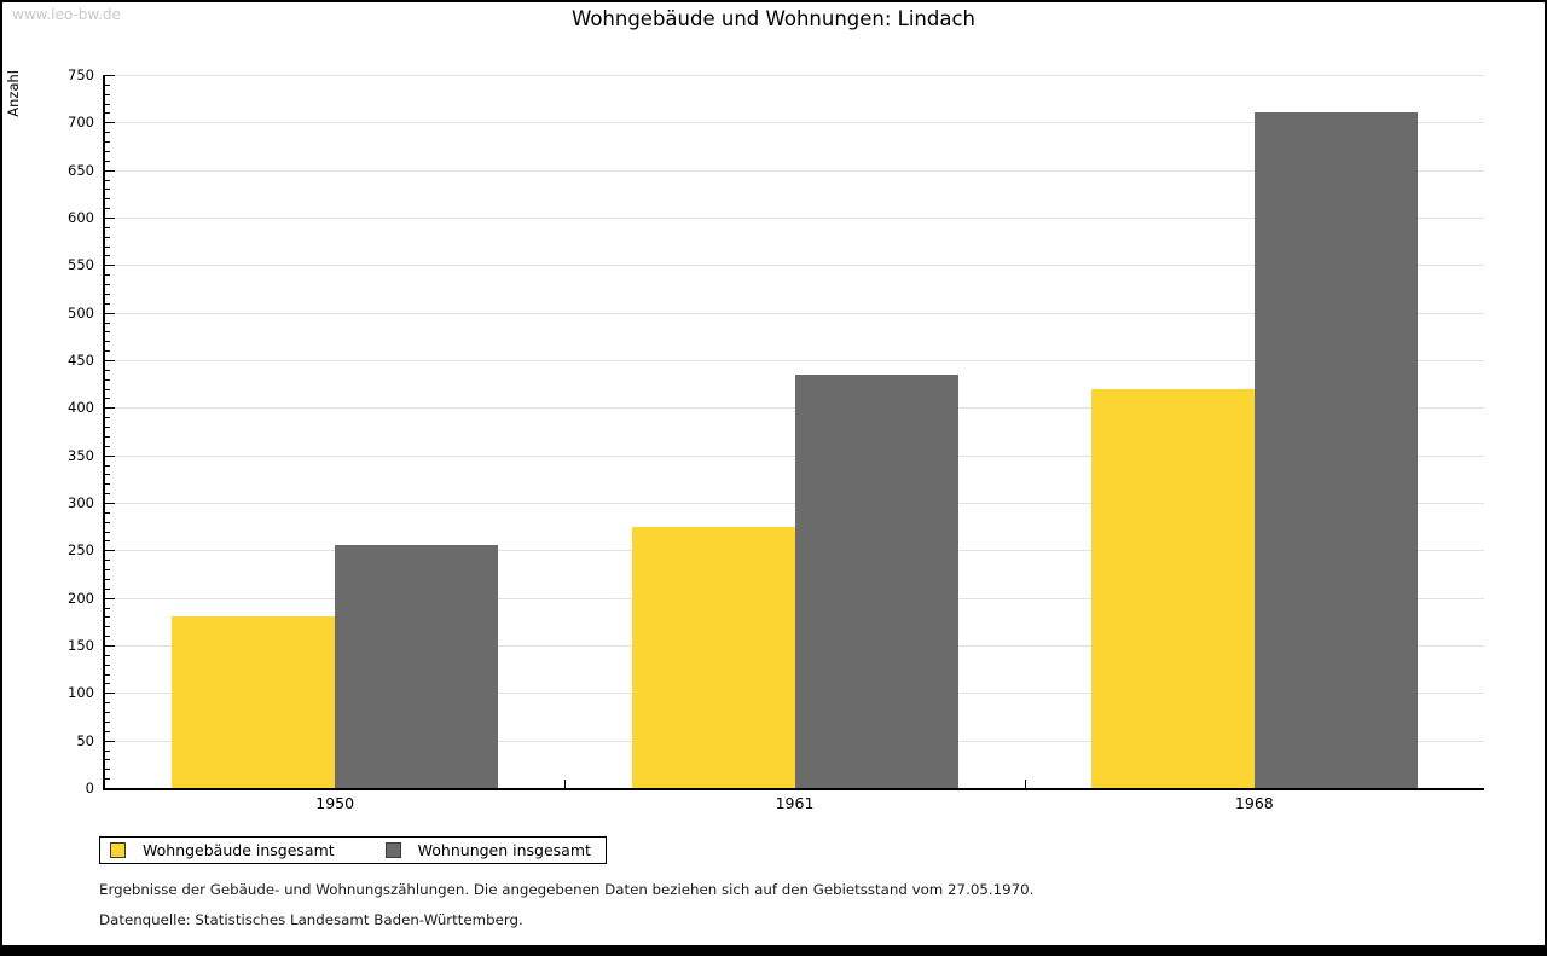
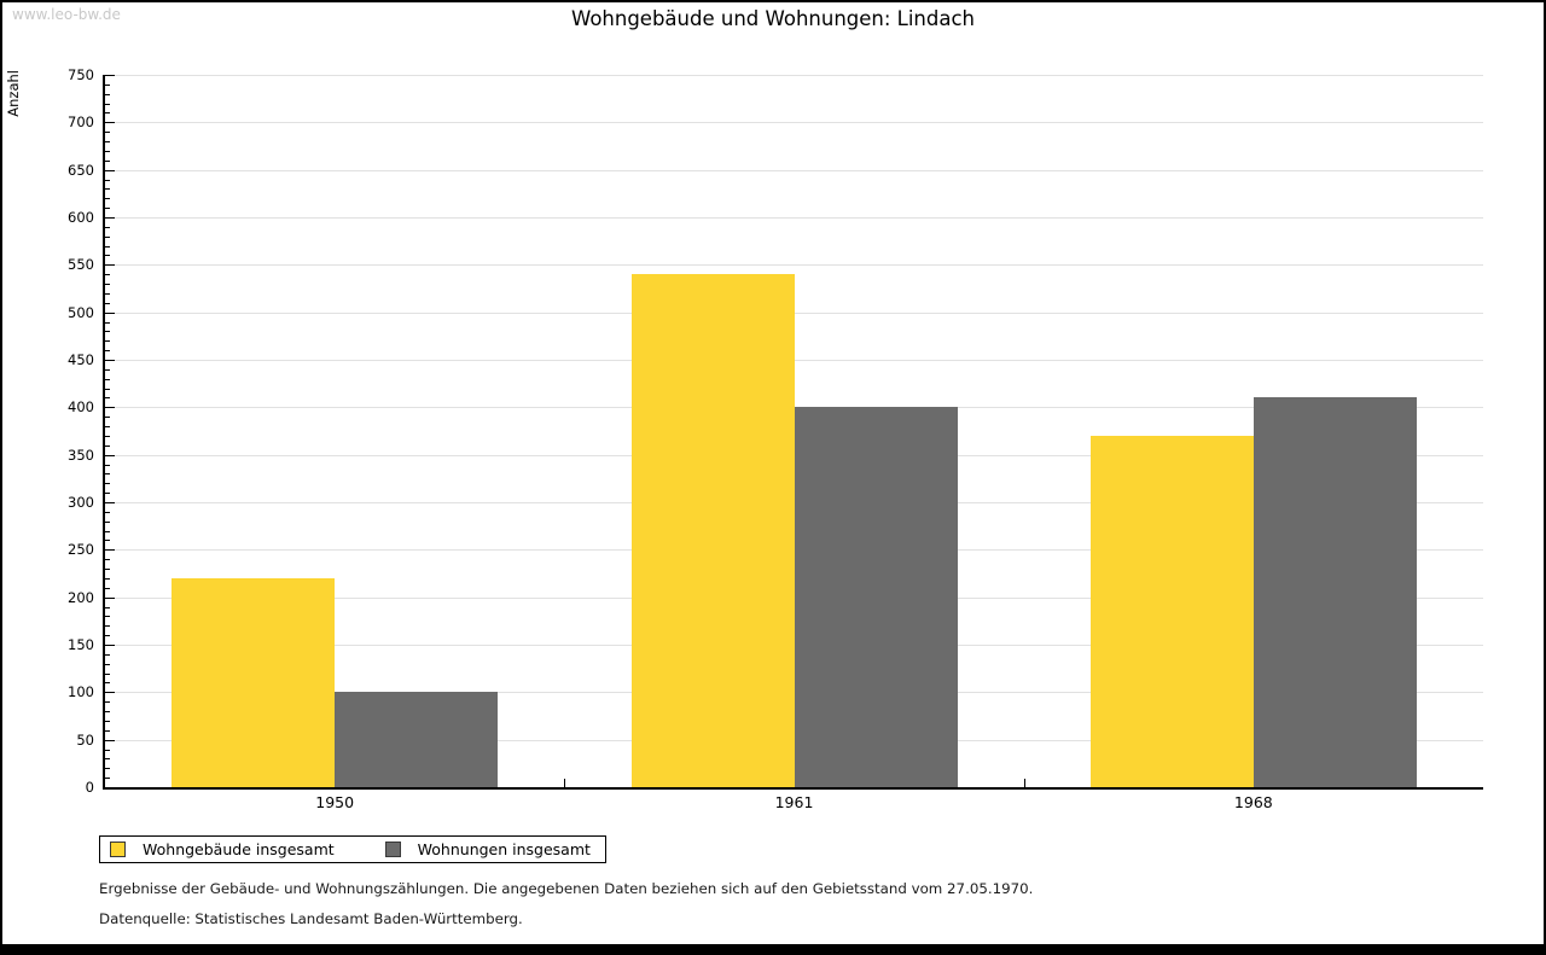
Wohngebäude insgesamt/1950: 180 -> 220
Wohnungen insgesamt/1950: 260 -> 100
Wohngebäude insgesamt/1961: 280 -> 540
Wohnungen insgesamt/1961: 440 -> 400
Wohngebäude insgesamt/1968: 420 -> 370
Wohnungen insgesamt/1968: 710 -> 410
